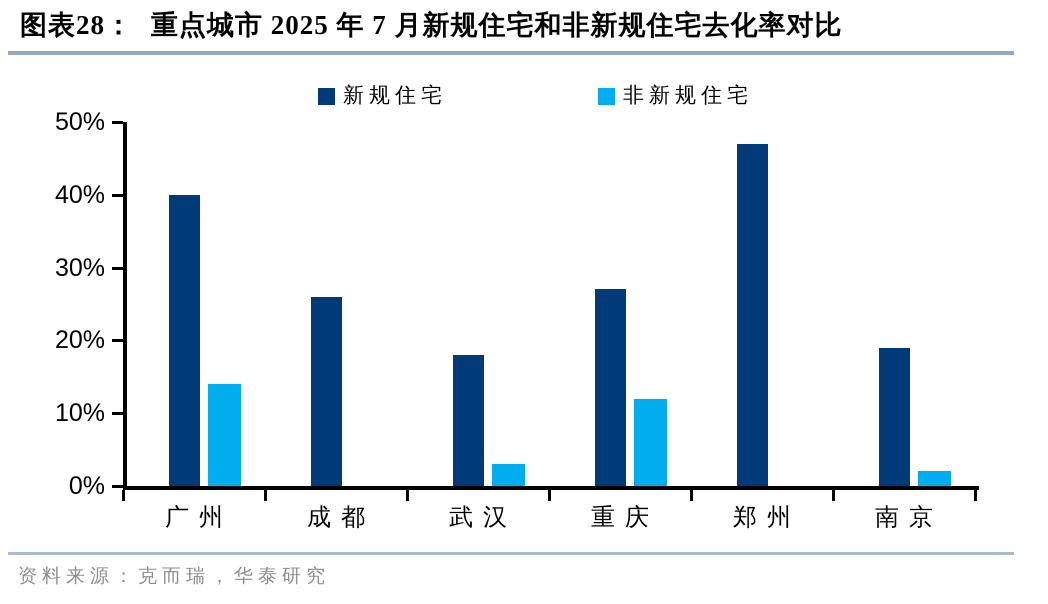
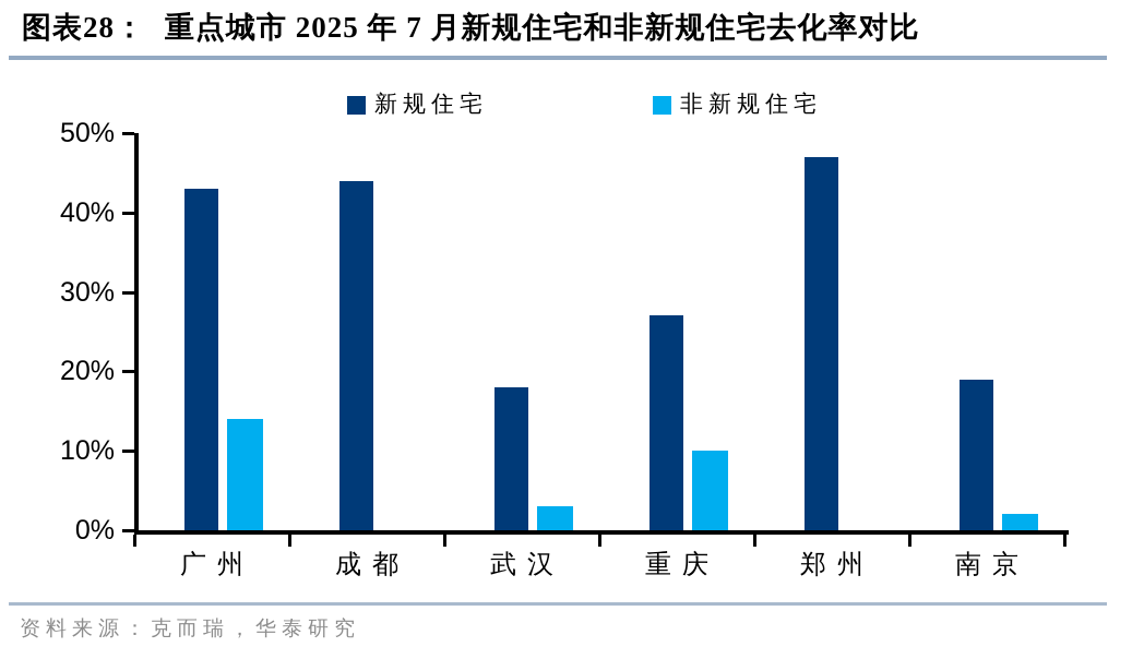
新规住宅/广州: 40% -> 43%
新规住宅/成都: 26% -> 44%
非新规住宅/重庆: 12% -> 10%
